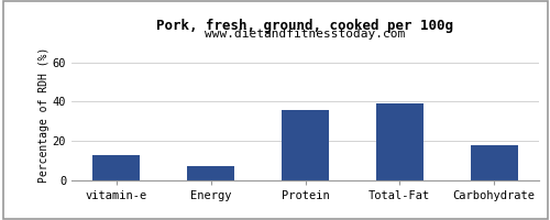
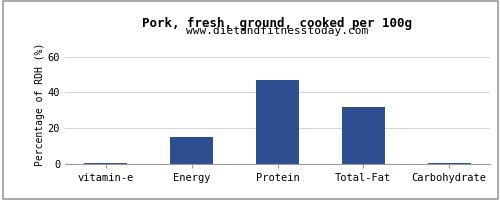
vitamin-e: 13 -> 0
Energy: 7 -> 15
Protein: 36 -> 47
Total-Fat: 39 -> 32
Carbohydrate: 18 -> 0
